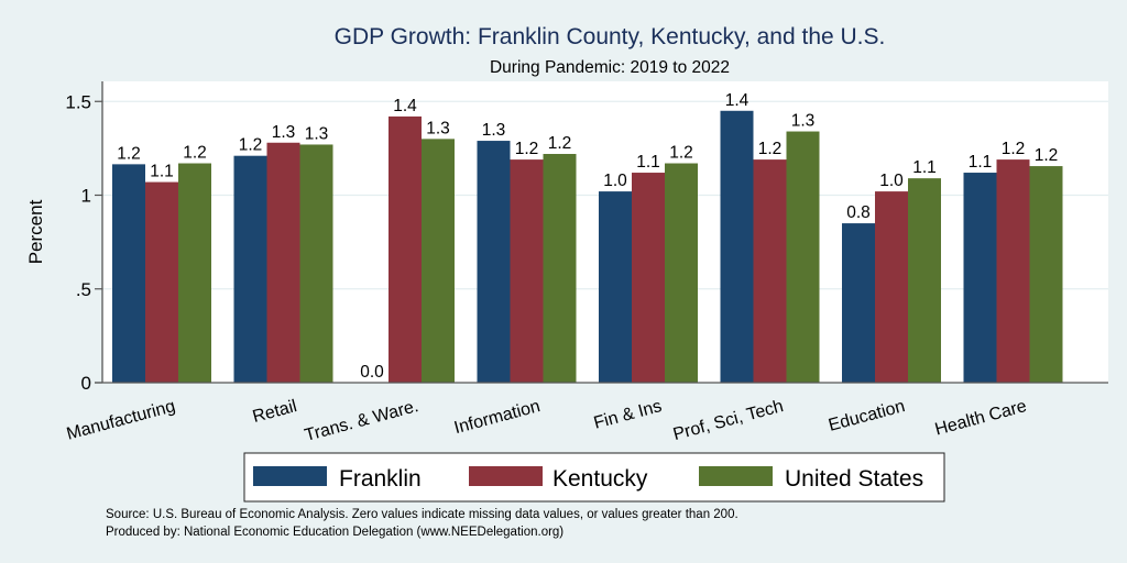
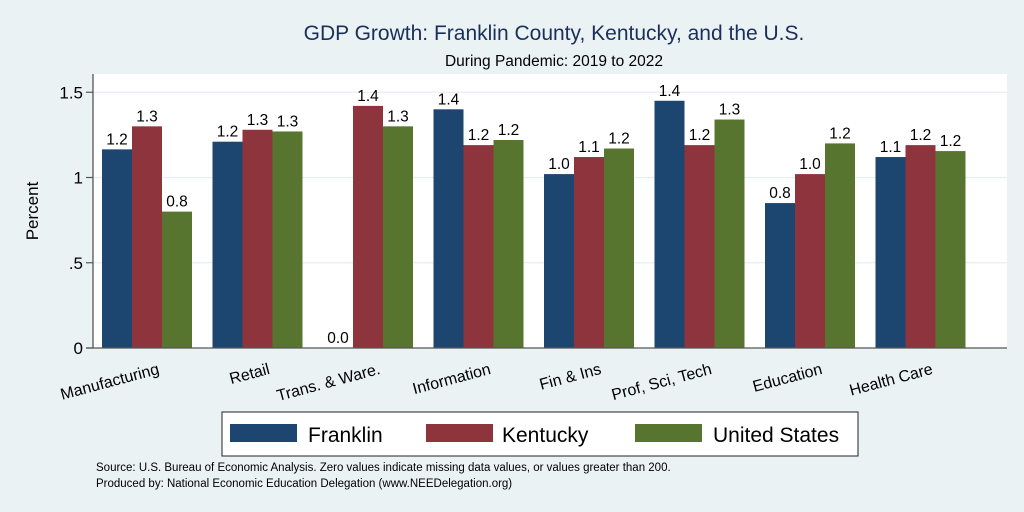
Kentucky/Manufacturing: 1.1 -> 1.3
United States/Manufacturing: 1.2 -> 0.8
Franklin/Information: 1.3 -> 1.4
United States/Education: 1.1 -> 1.2
